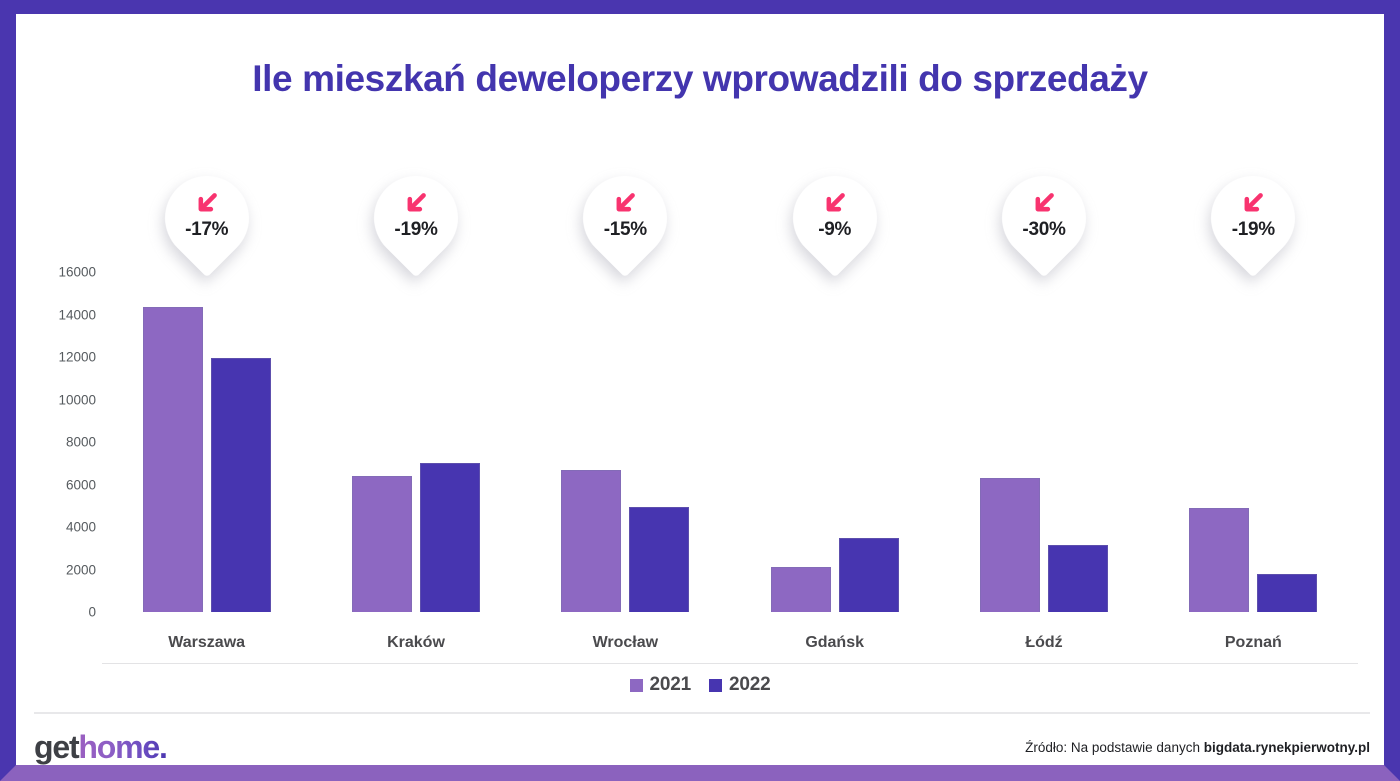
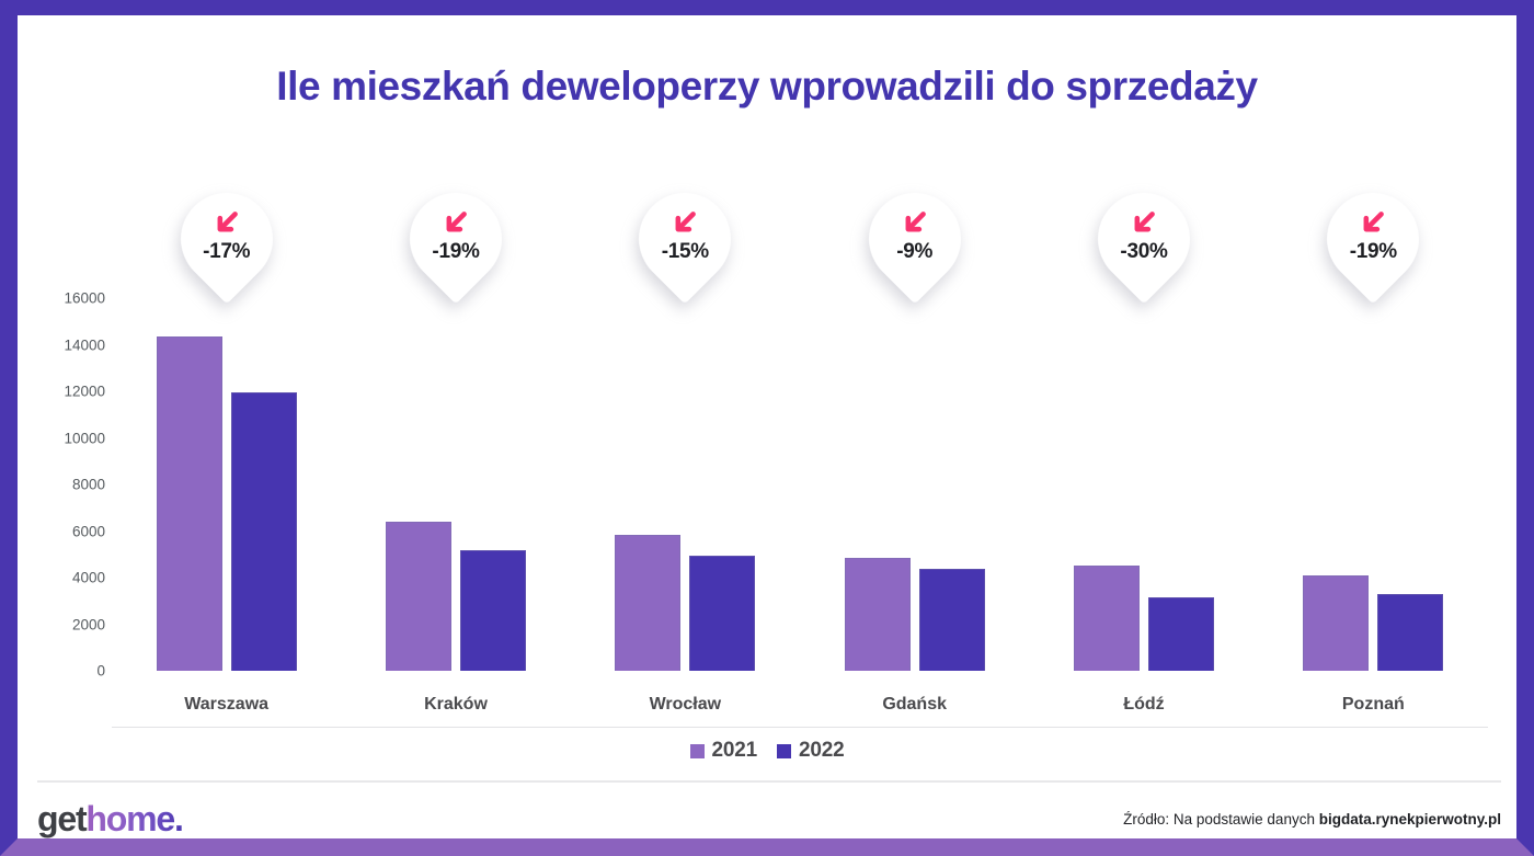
2022/Kraków: 7000 -> 5200
2021/Wrocław: 6700 -> 5800
2021/Gdańsk: 2100 -> 4800
2022/Gdańsk: 3500 -> 4400
2021/Łódź: 6300 -> 4500
2021/Poznań: 4900 -> 4100
2022/Poznań: 1800 -> 3300
